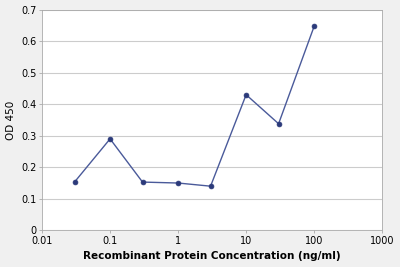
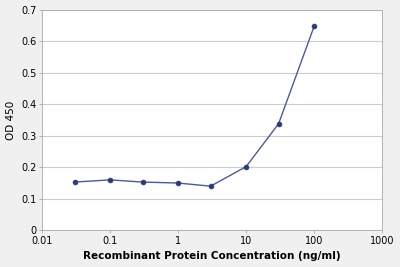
0.1: 0.290 -> 0.160
10: 0.430 -> 0.202
